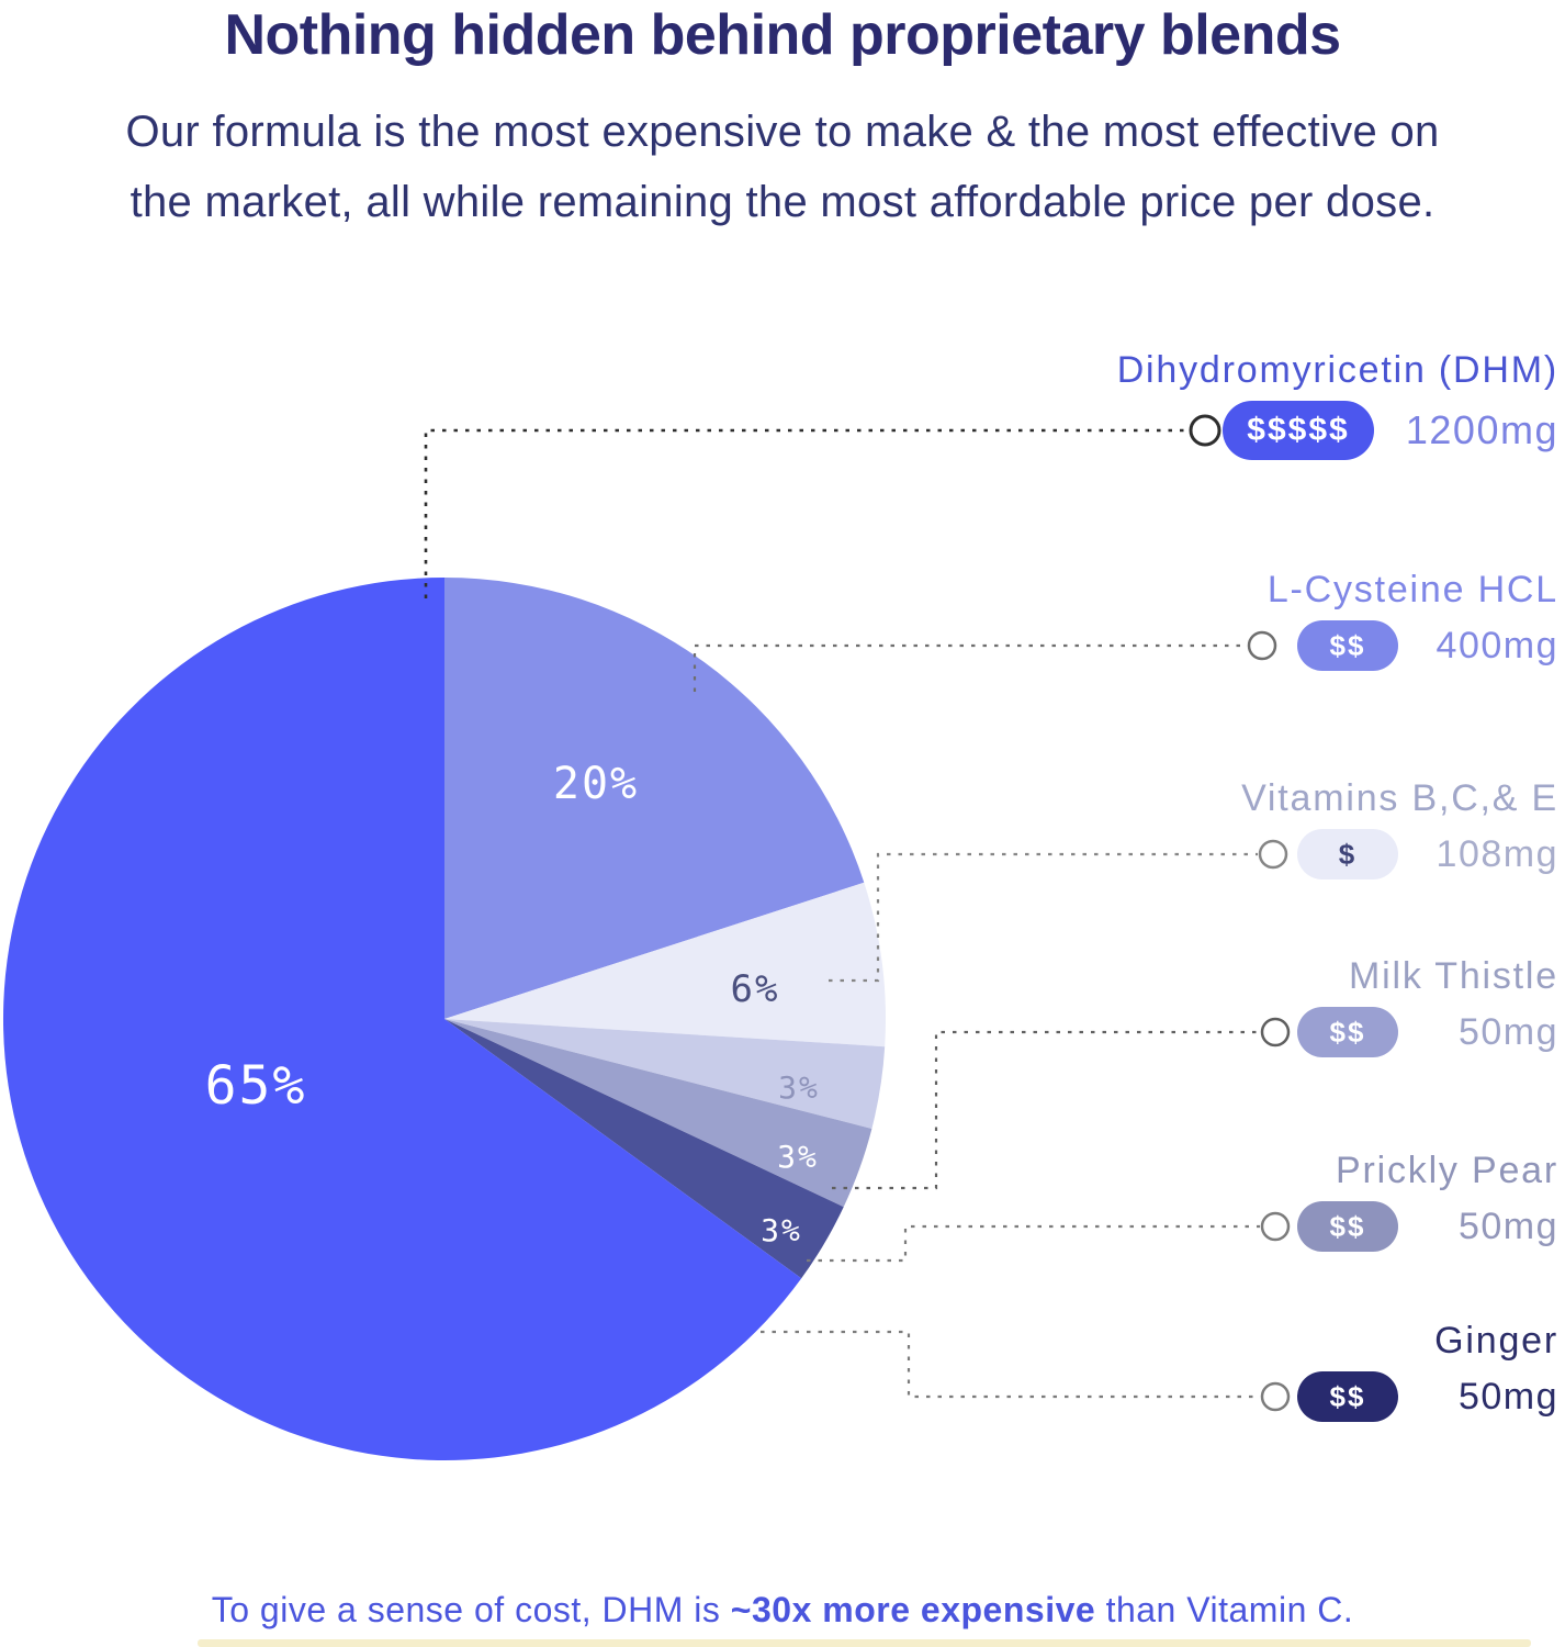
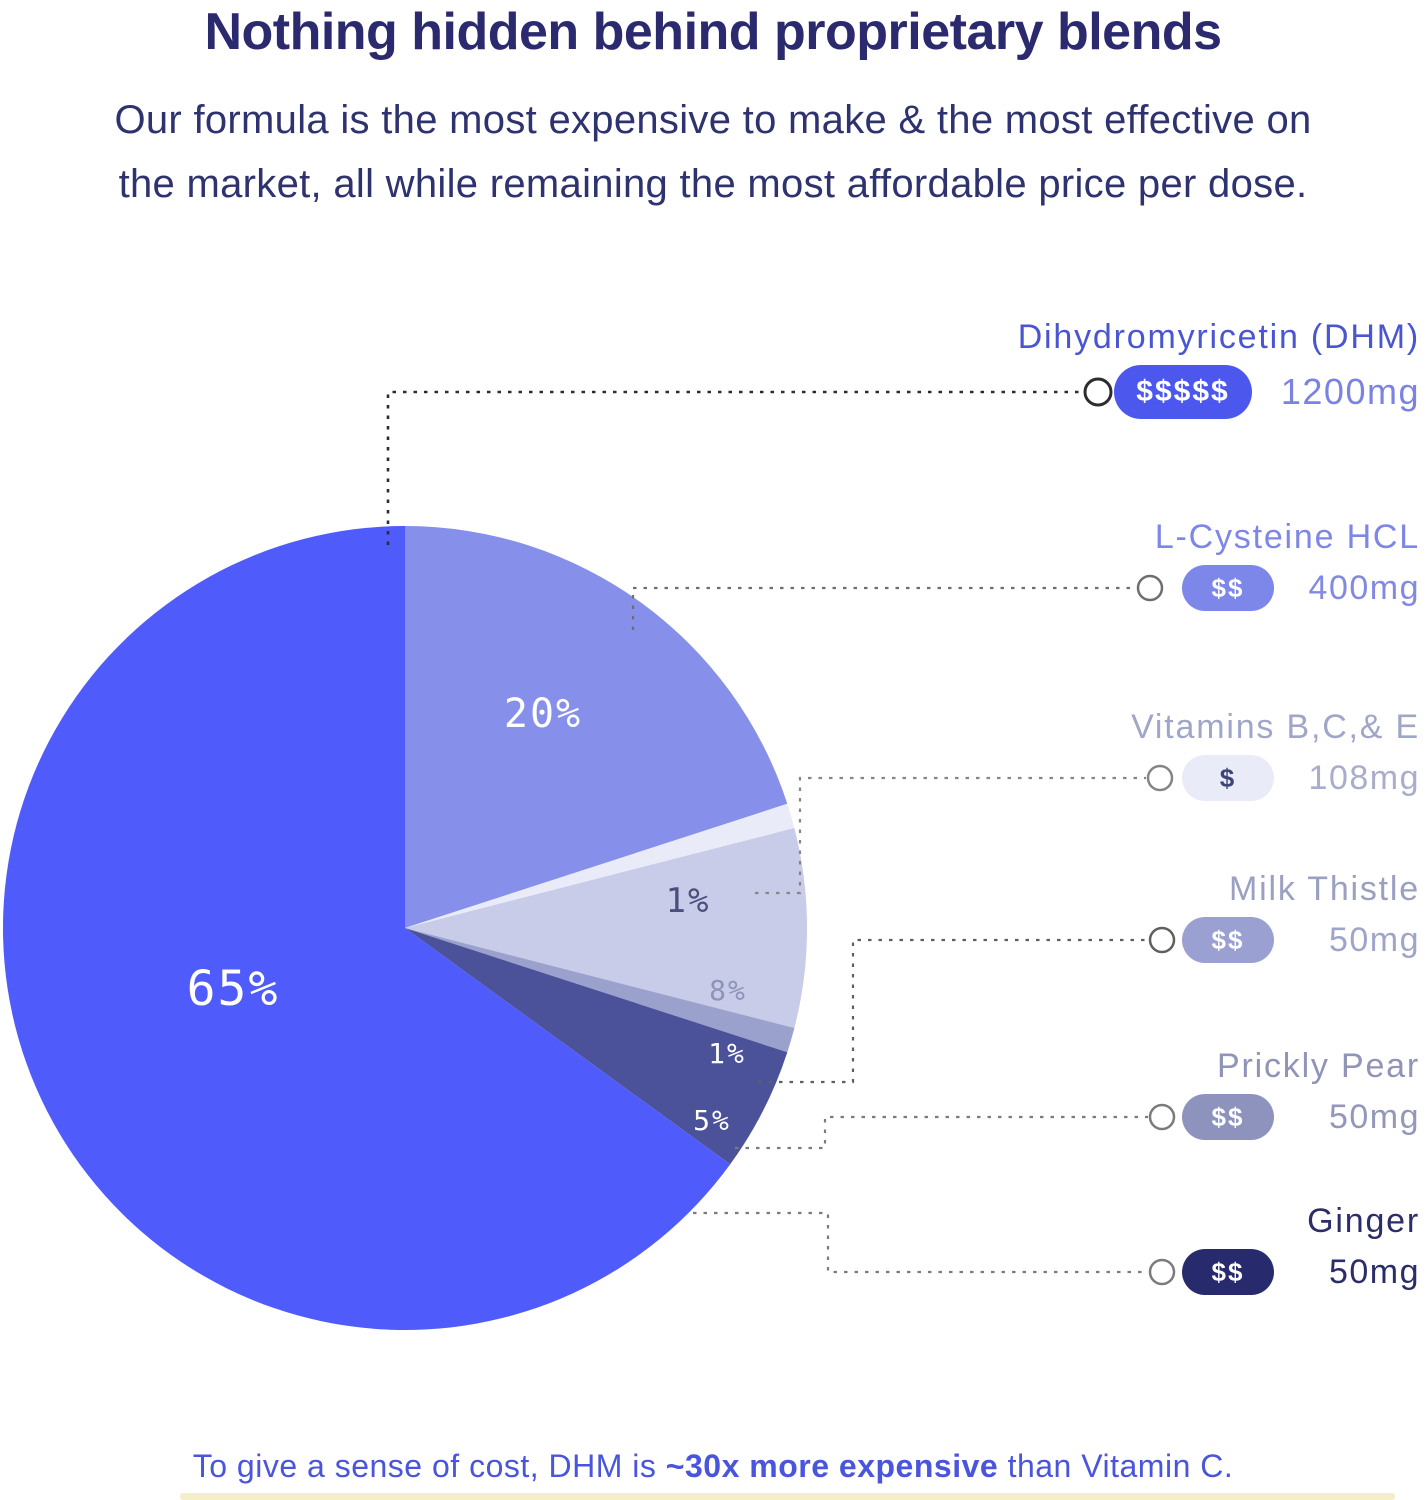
Vitamins B,C,& E: 6% -> 1%
Milk Thistle: 3% -> 8%
Prickly Pear: 3% -> 1%
Ginger: 3% -> 5%
